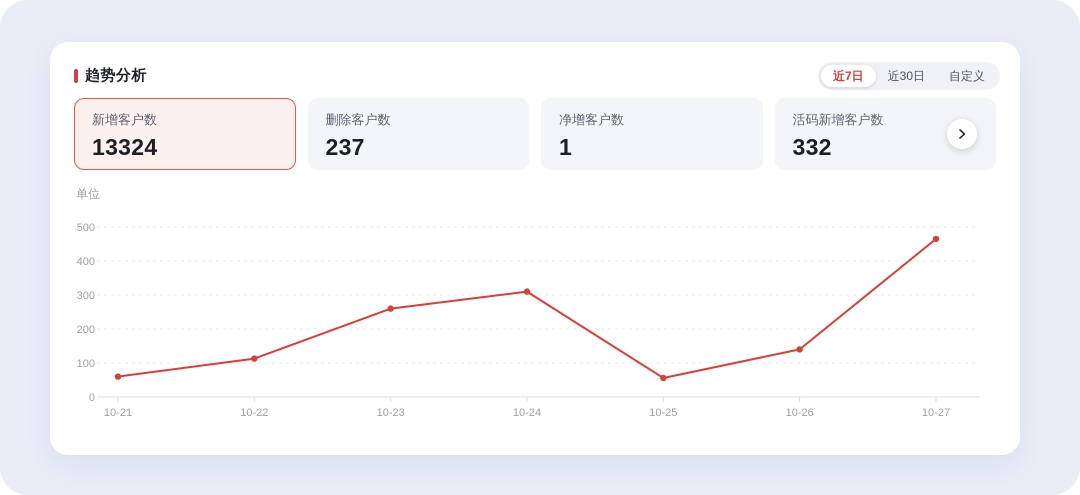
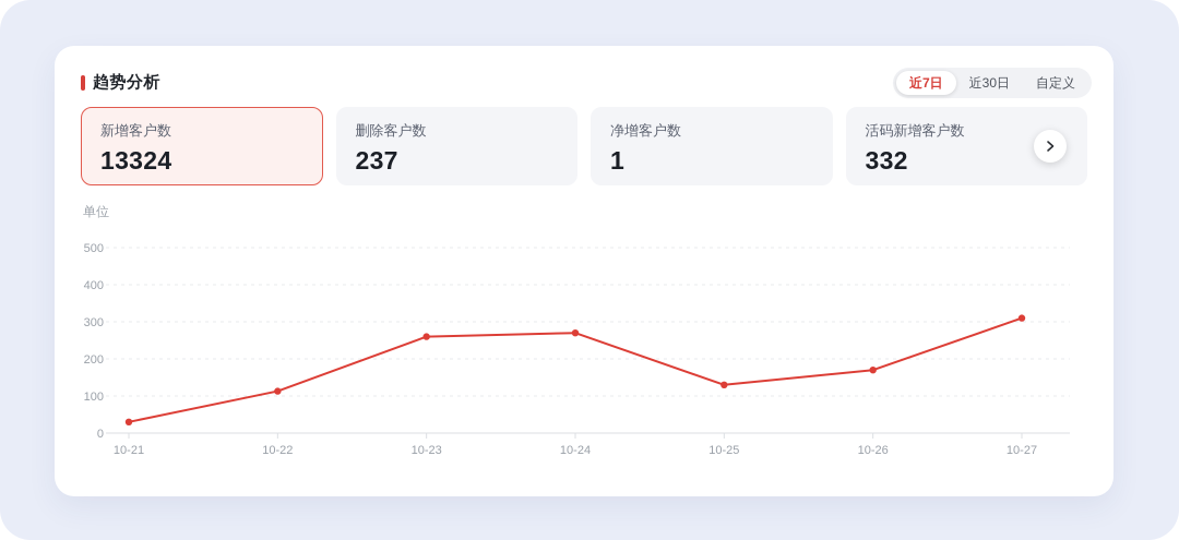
10-21: 60 -> 30
10-24: 310 -> 270
10-25: 60 -> 130
10-26: 140 -> 170
10-27: 460 -> 310
